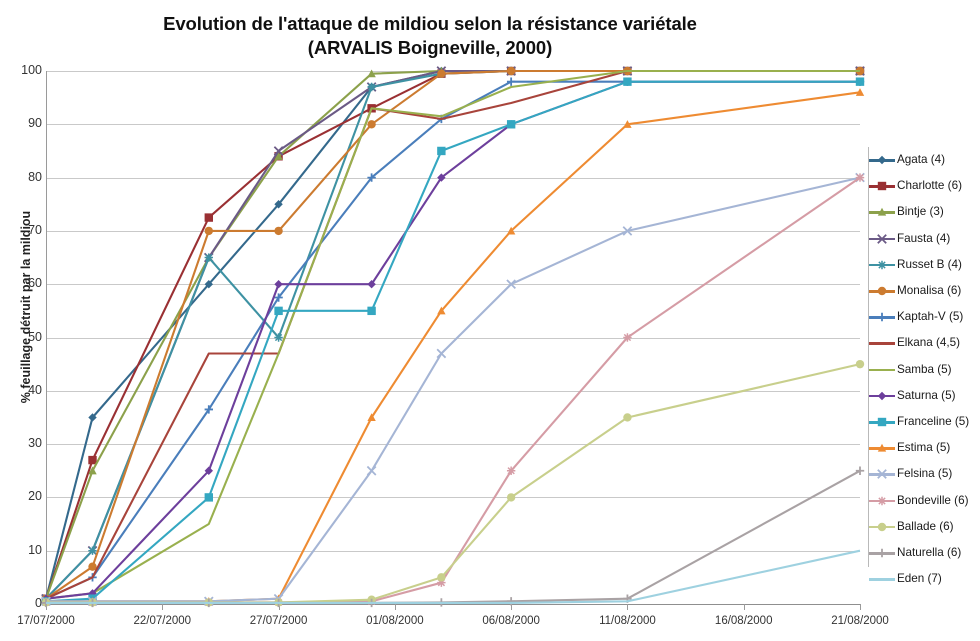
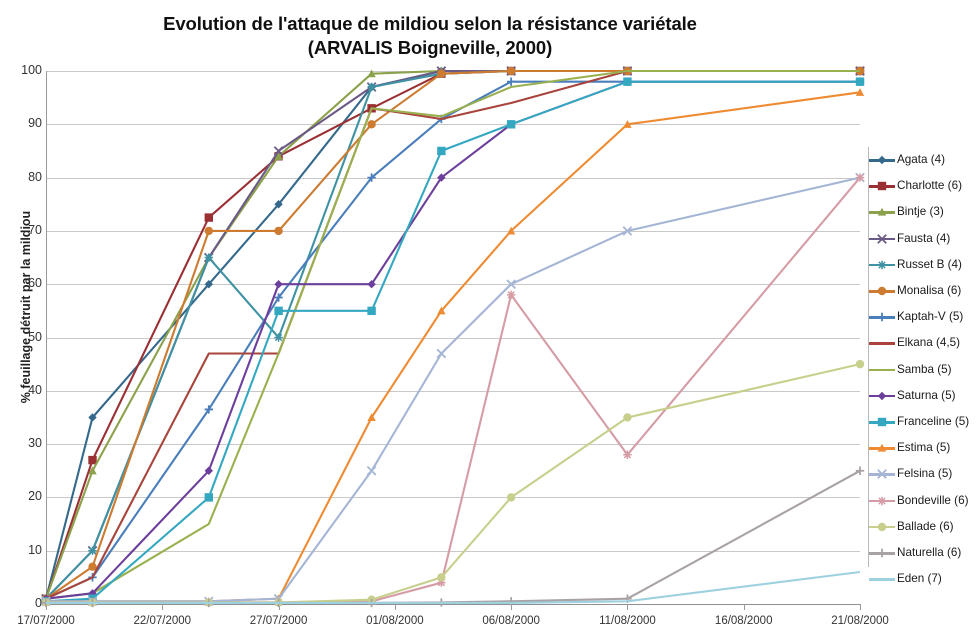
Bondeville (6)/06/08/2000: 25 -> 58
Bondeville (6)/11/08/2000: 50 -> 28
Eden (7)/21/08/2000: 10 -> 6
